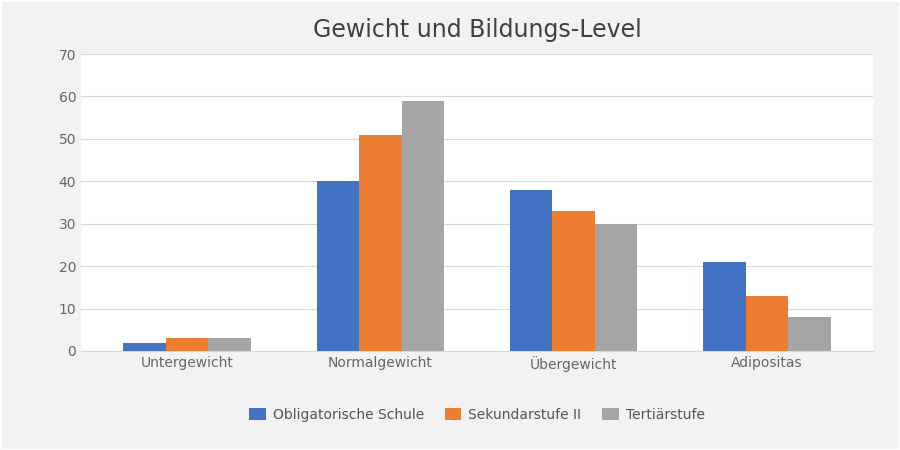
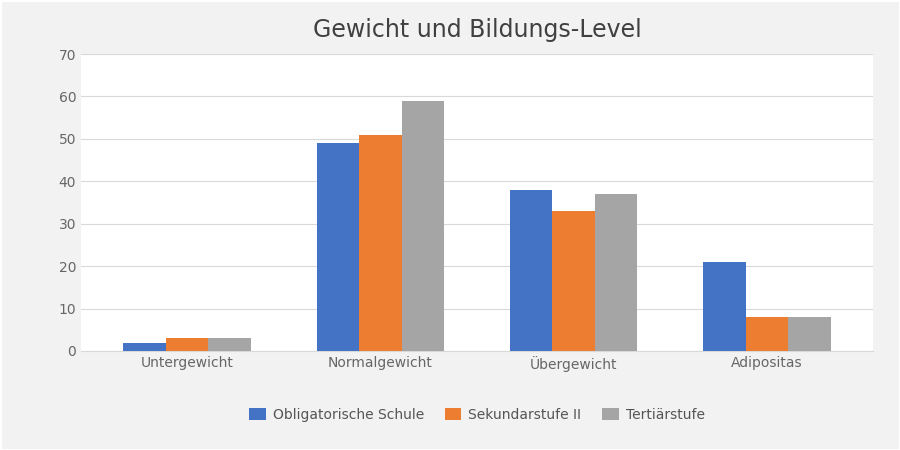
Obligatorische Schule/Normalgewicht: 40 -> 49
Tertiärstufe/Übergewicht: 30 -> 37
Sekundarstufe II/Adipositas: 13 -> 8
